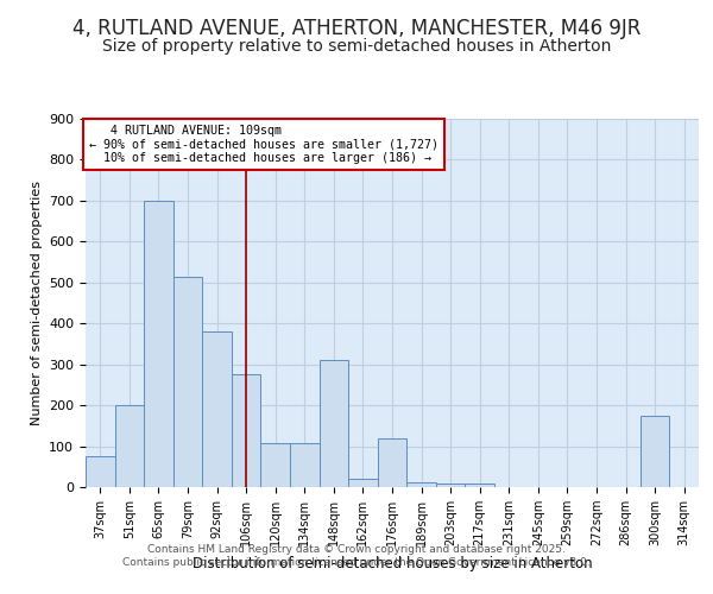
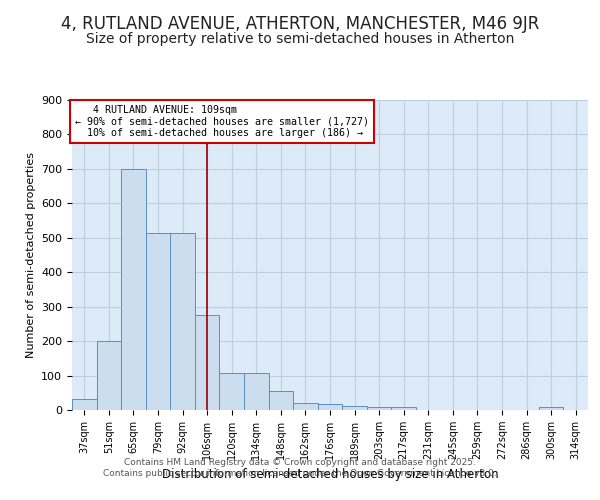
37sqm: 75 -> 33
92sqm: 380 -> 515
148sqm: 310 -> 55
176sqm: 120 -> 18
300sqm: 175 -> 8
